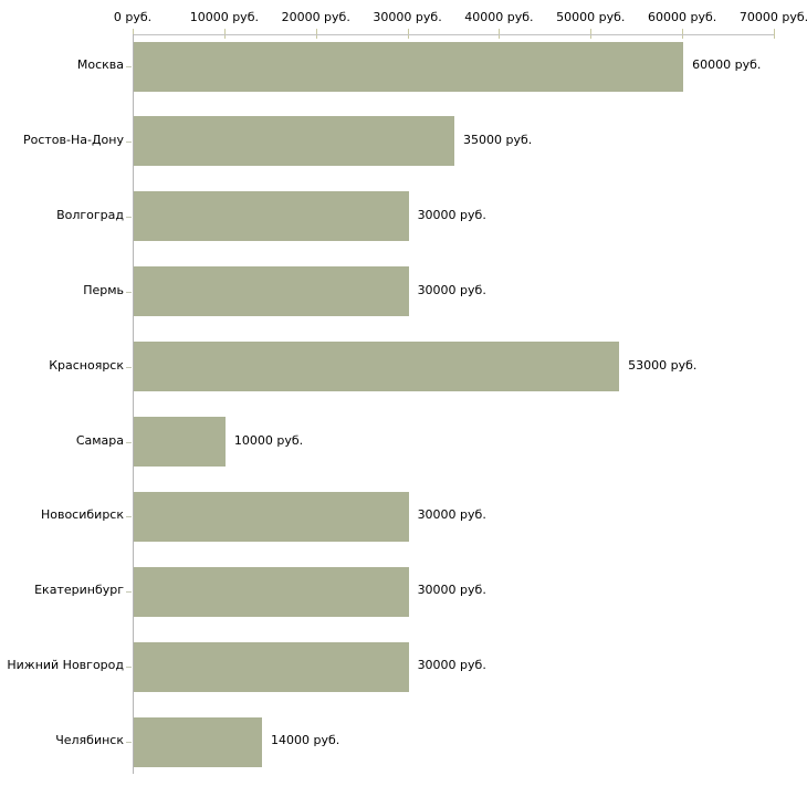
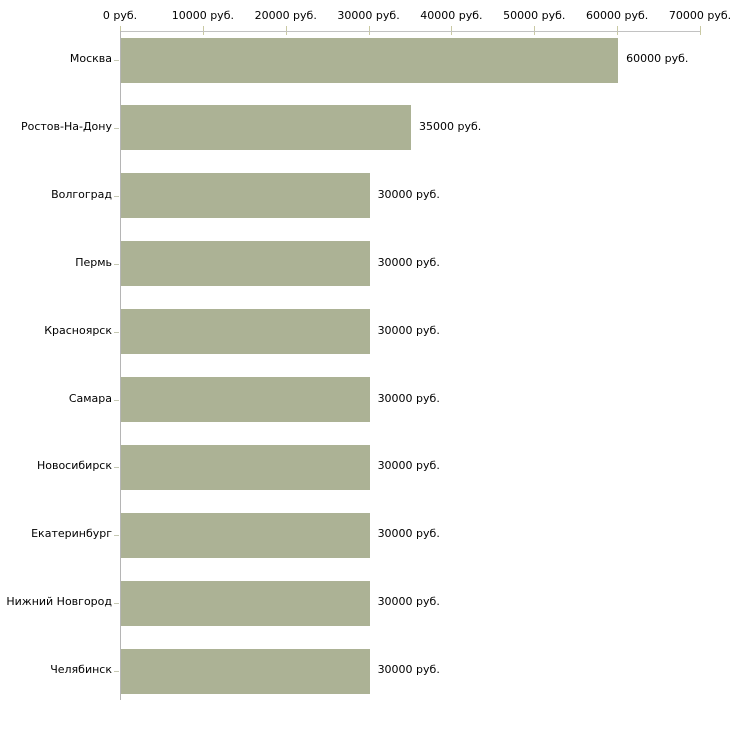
Красноярск: 53000 -> 30000
Самара: 10000 -> 30000
Челябинск: 14000 -> 30000
